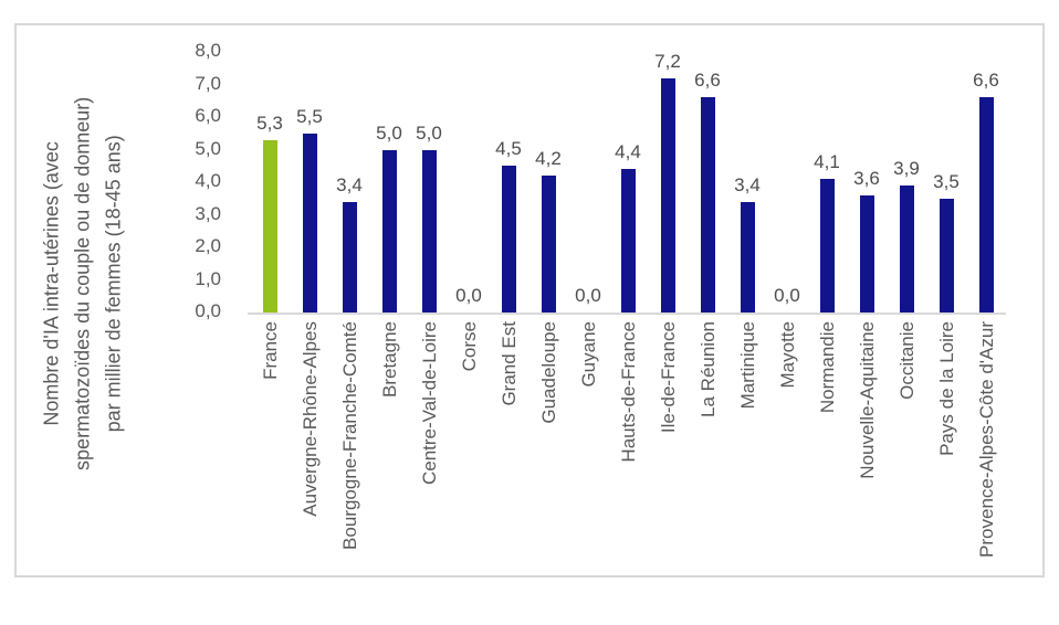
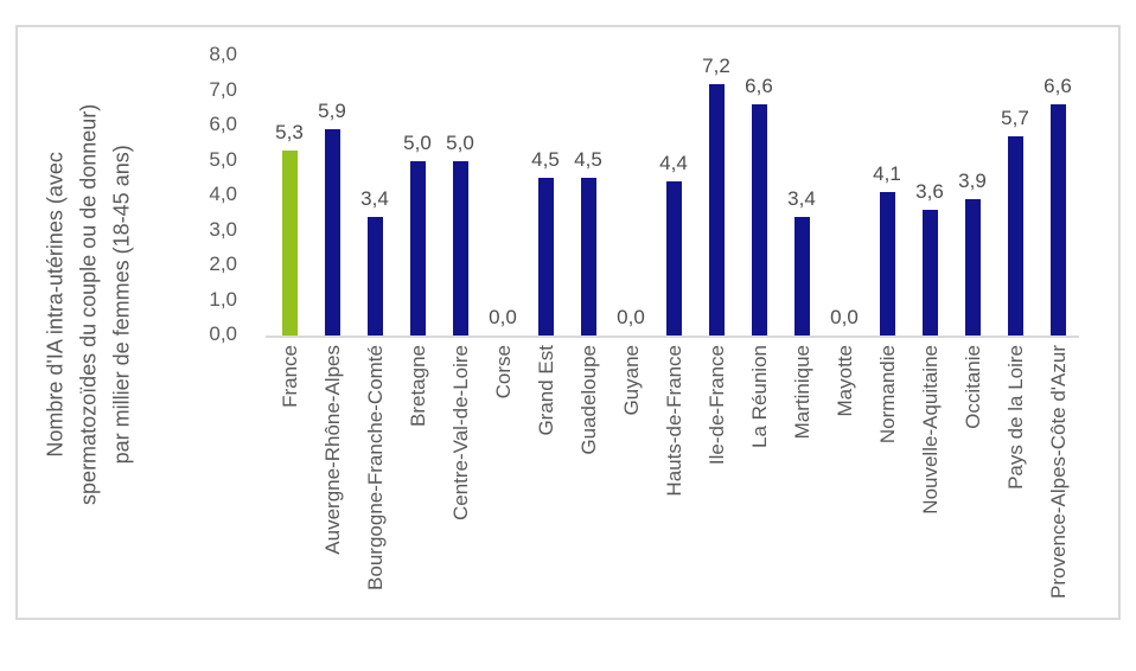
Auvergne-Rhône-Alpes: 5,5 -> 5,9
Guadeloupe: 4,2 -> 4,5
Pays de la Loire: 3,5 -> 5,7
